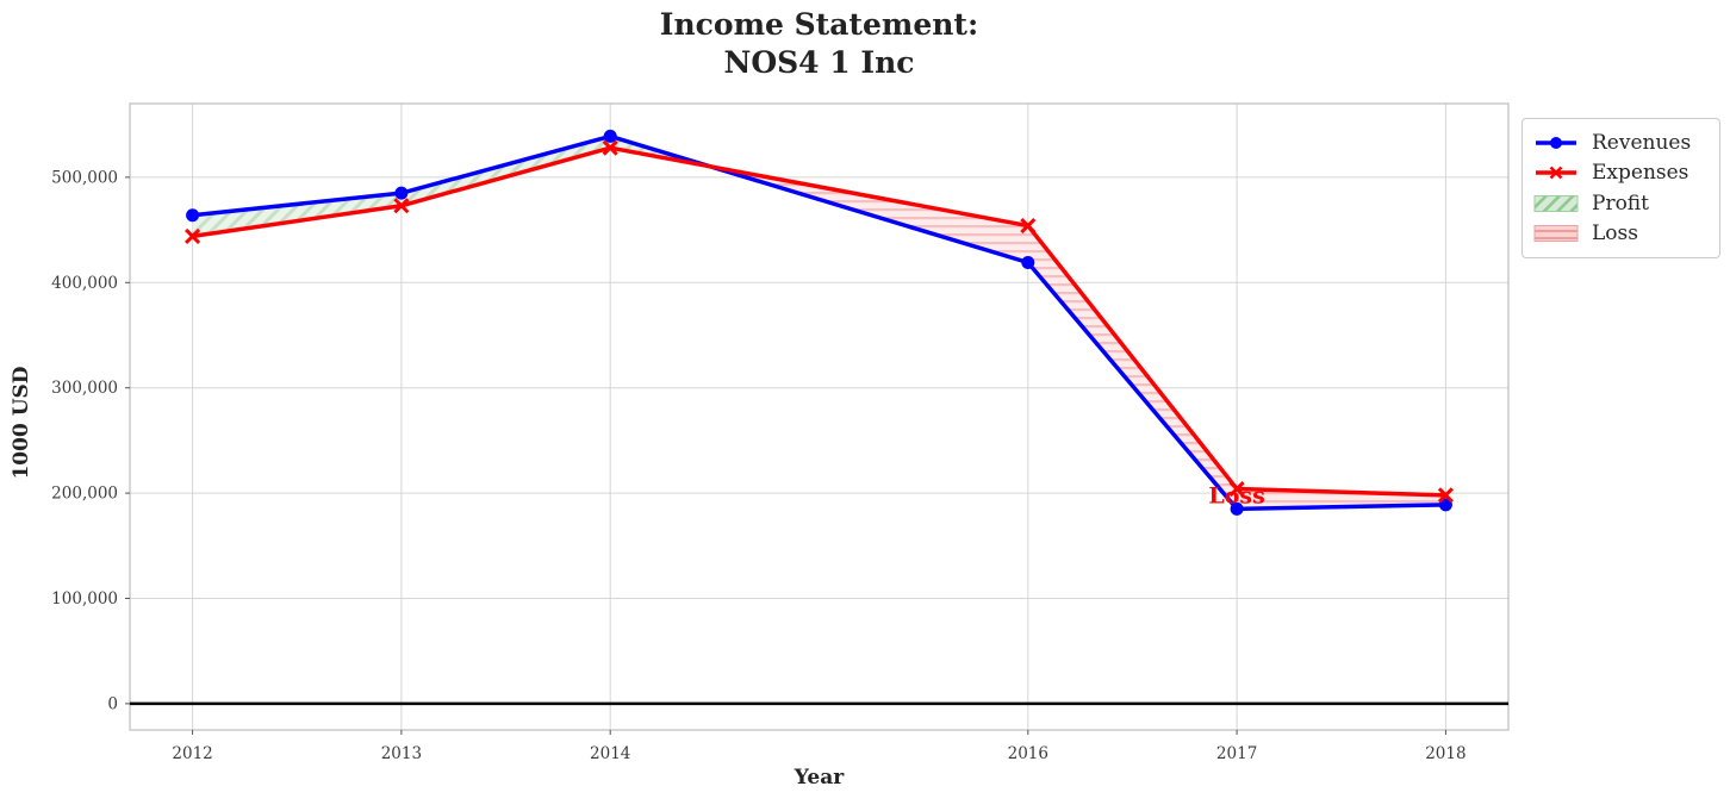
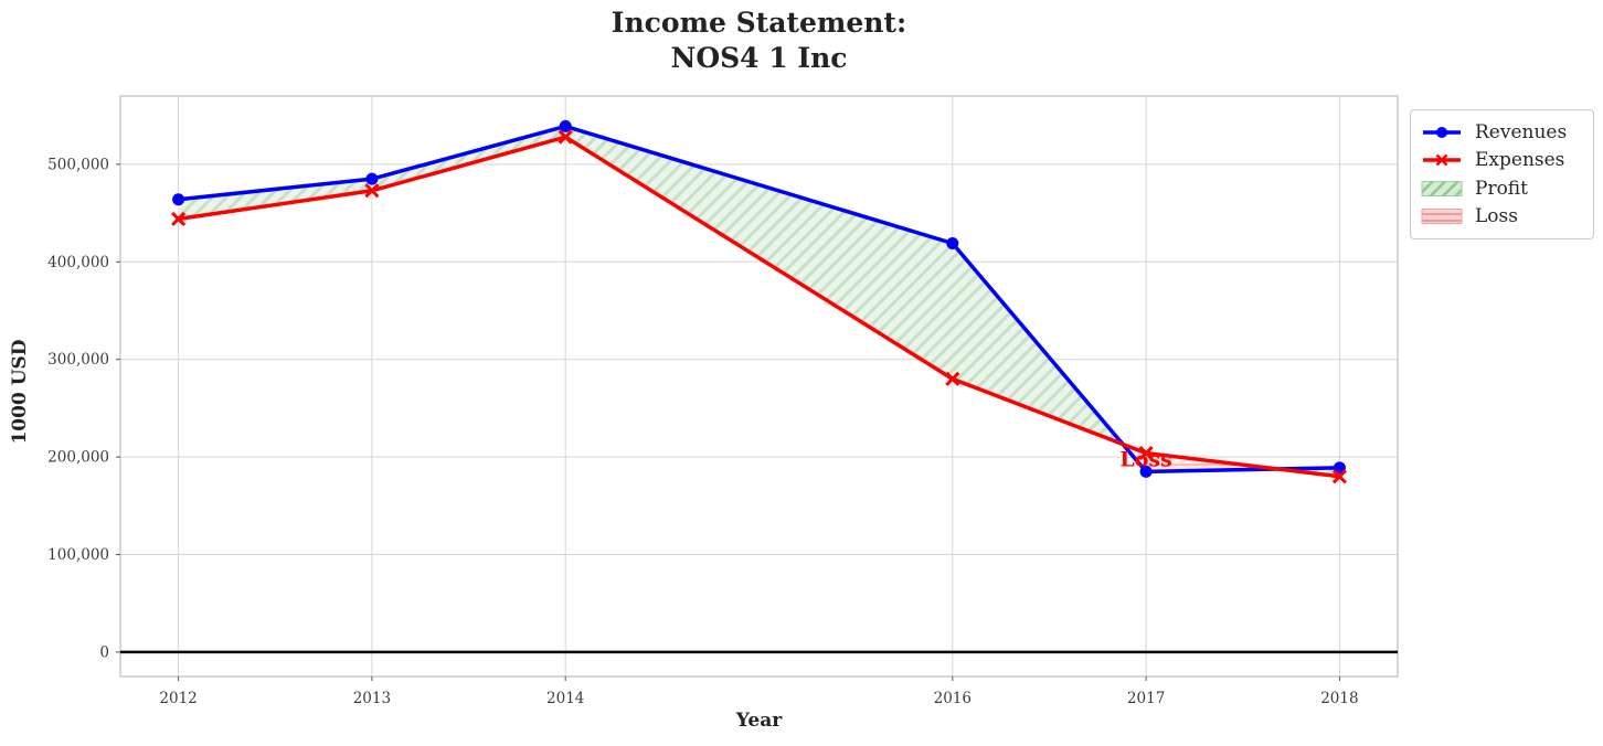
Expenses/2016: 450000 -> 280000
Expenses/2018: 200000 -> 180000
